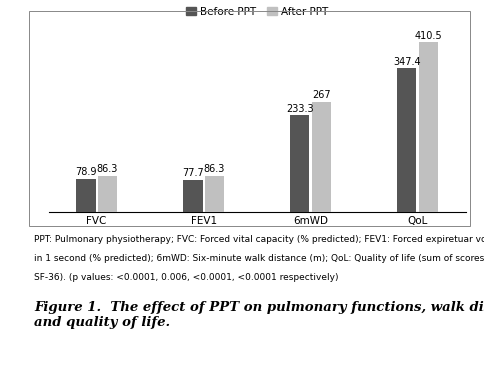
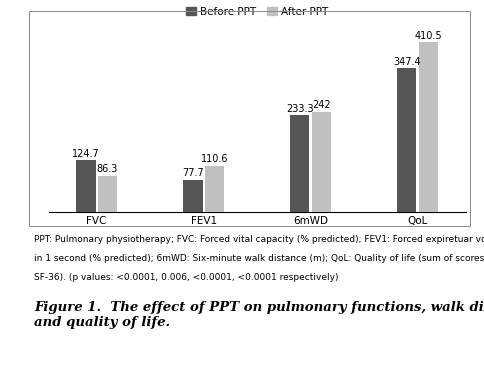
Before PPT/FVC: 78.9 -> 124.7
After PPT/FEV1: 86.3 -> 110.6
After PPT/6mWD: 267 -> 242
